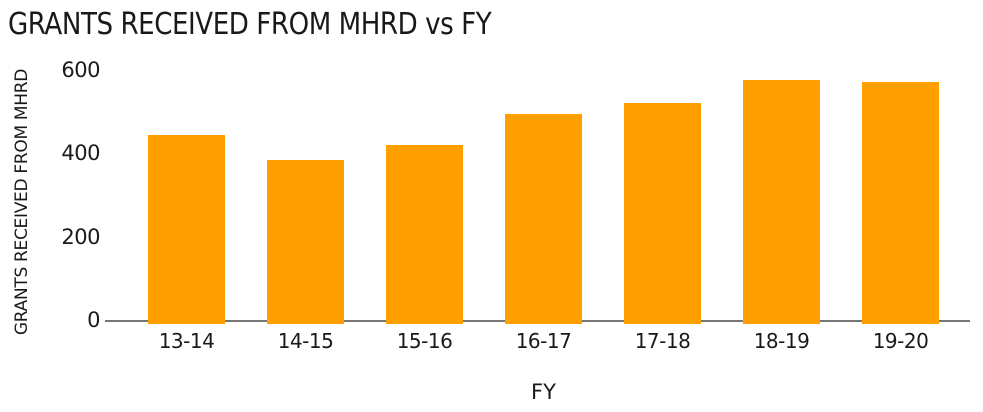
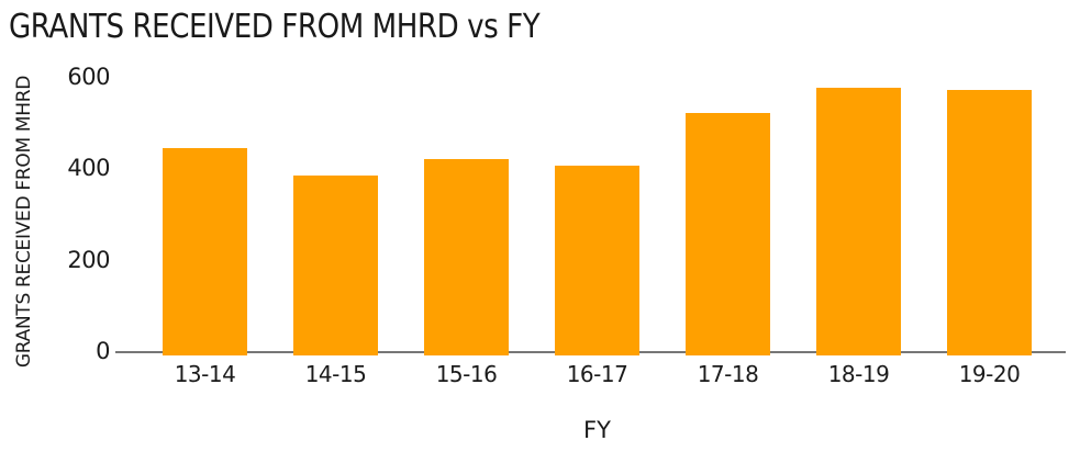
16-17: 500 -> 410
